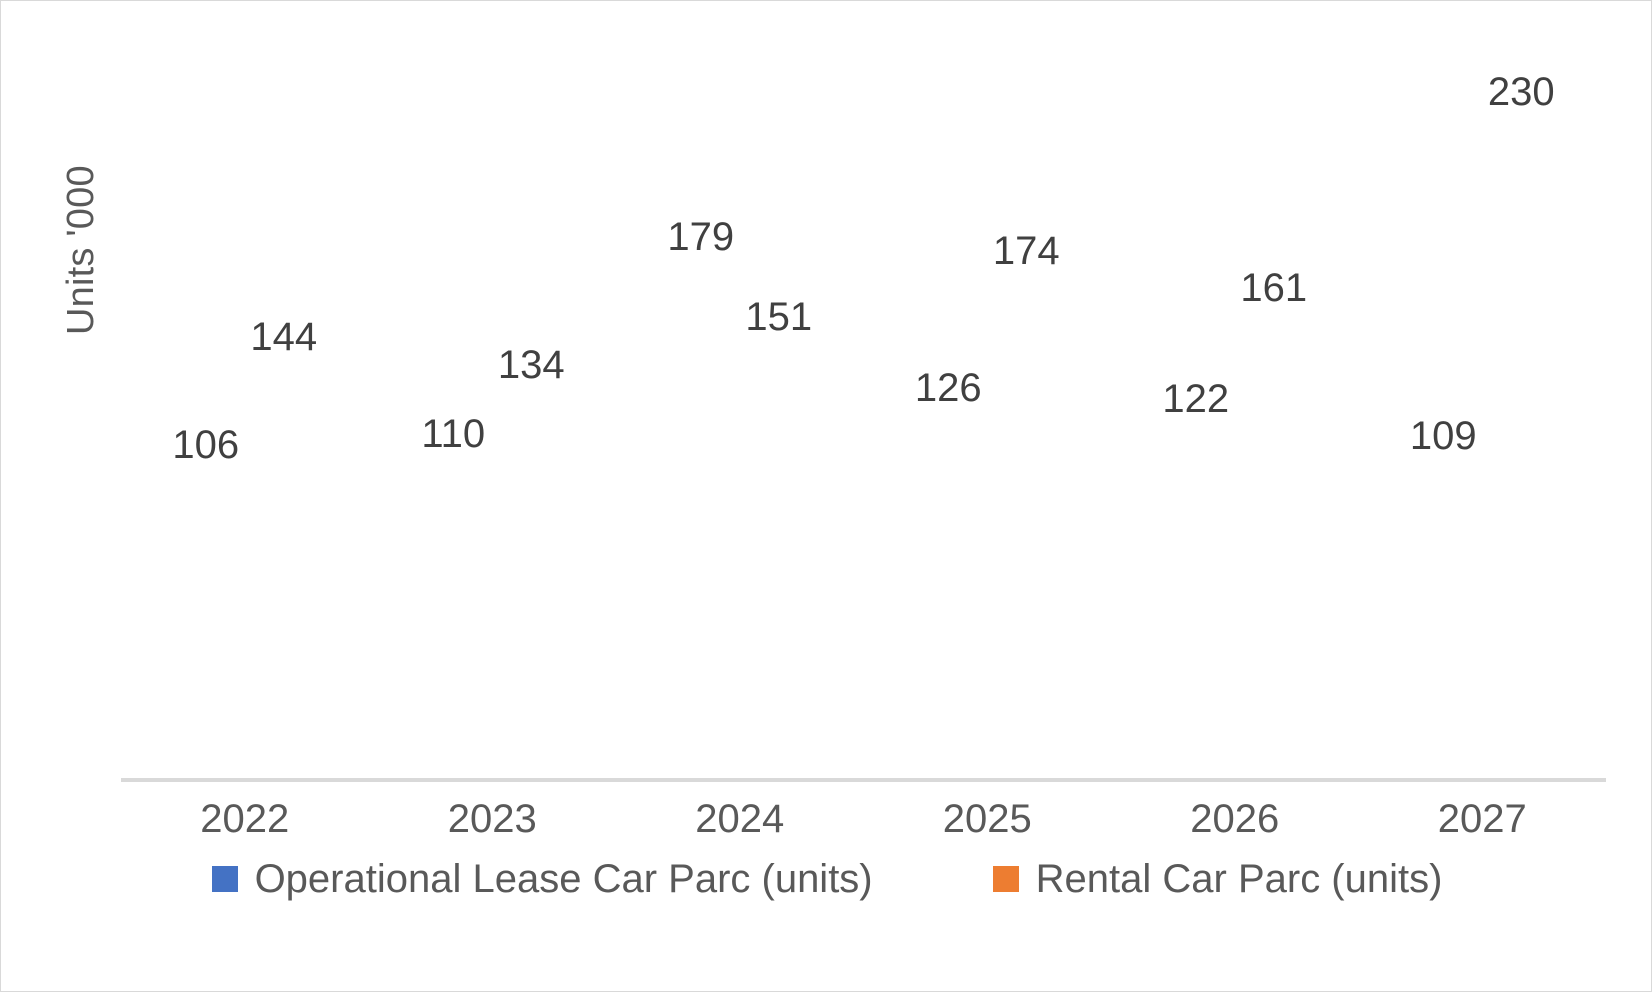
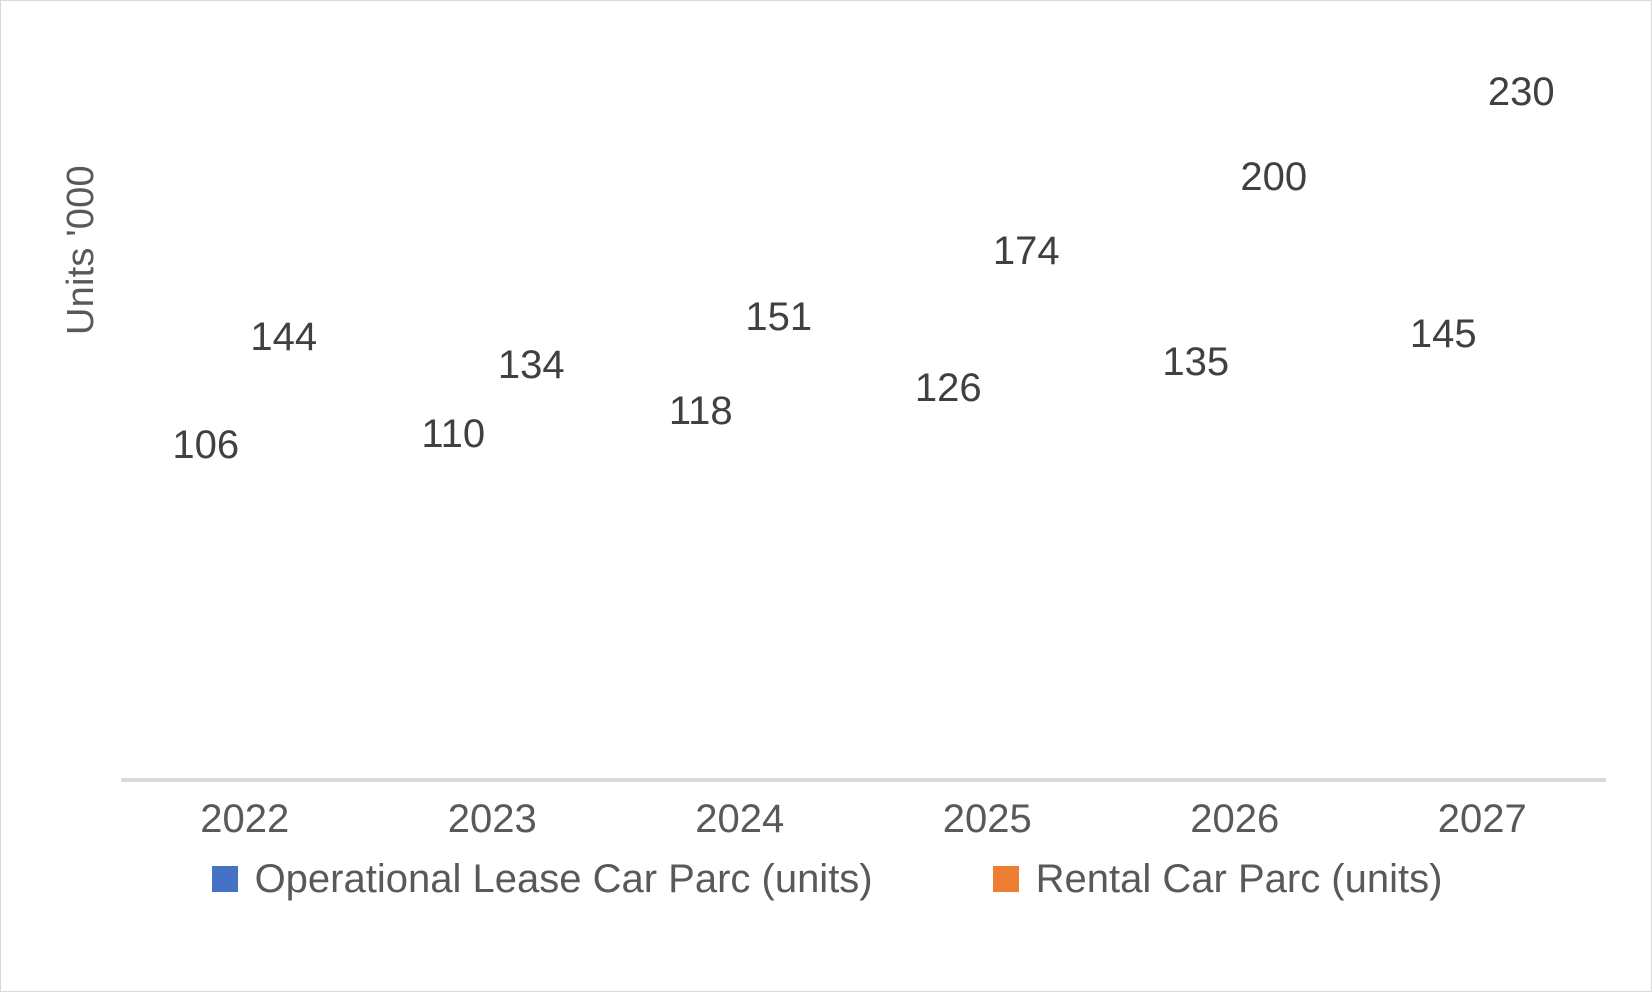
Operational Lease Car Parc (units)/2024: 179 -> 118
Operational Lease Car Parc (units)/2026: 122 -> 135
Rental Car Parc (units)/2026: 161 -> 200
Operational Lease Car Parc (units)/2027: 109 -> 145
